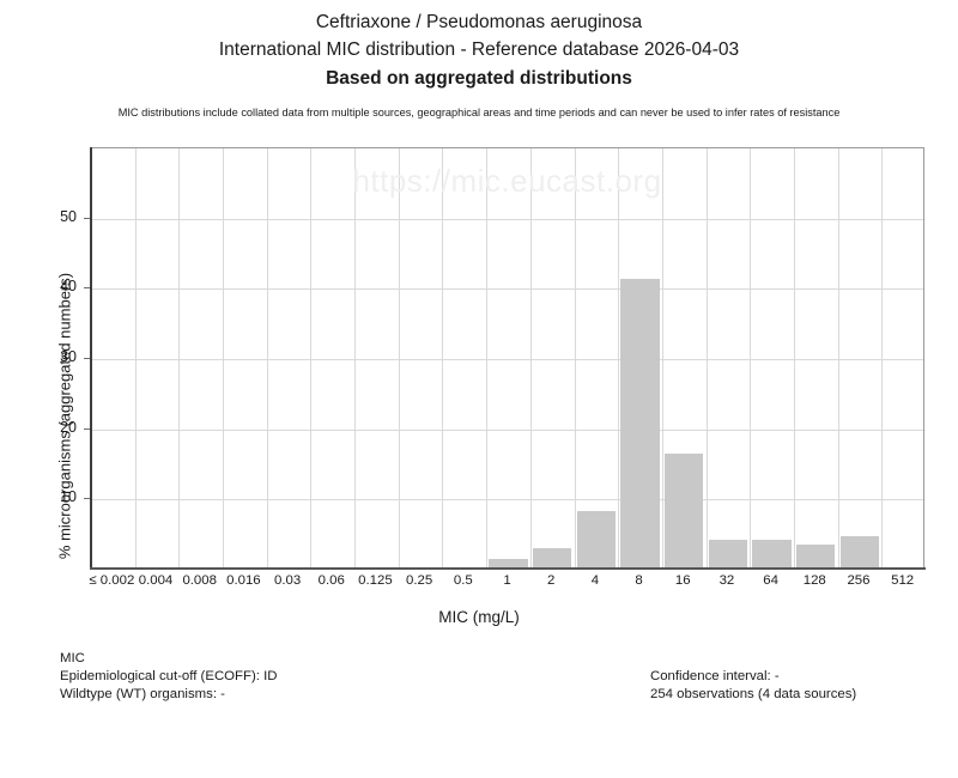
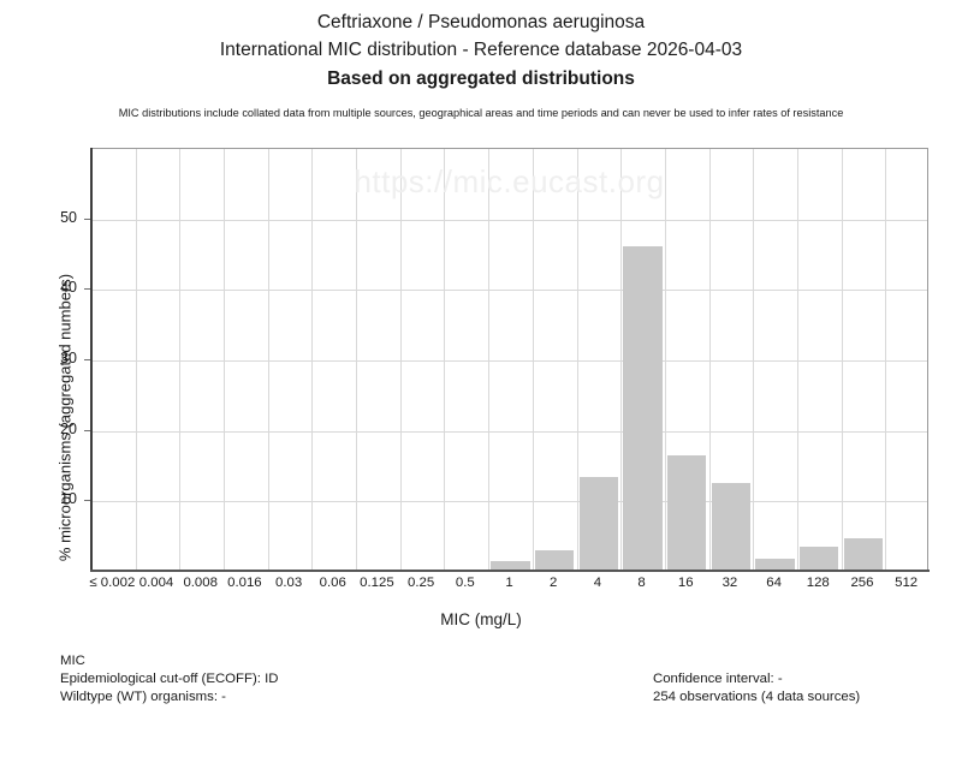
4: 8 -> 13
8: 41 -> 46
32: 4 -> 12
64: 4 -> 2
